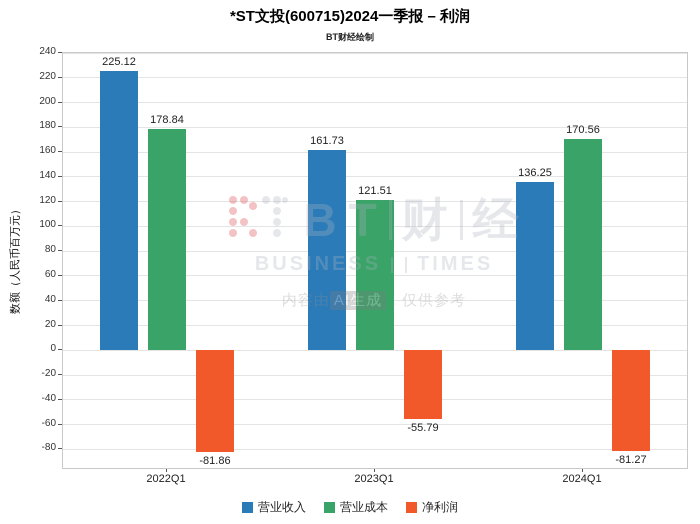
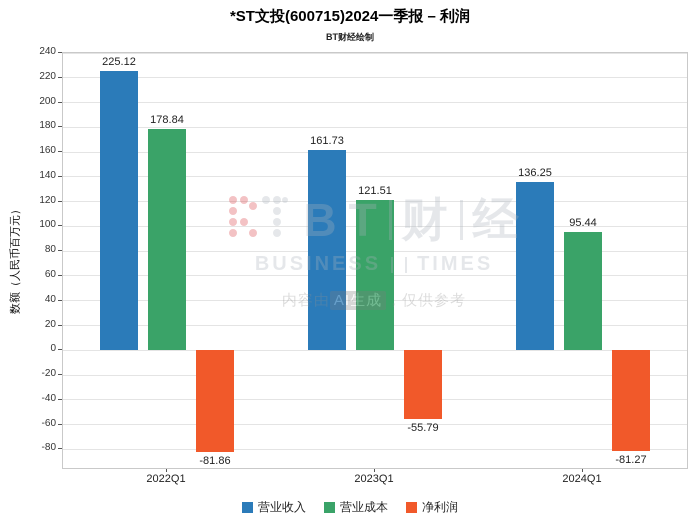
营业成本/2024Q1: 170.56 -> 95.44
